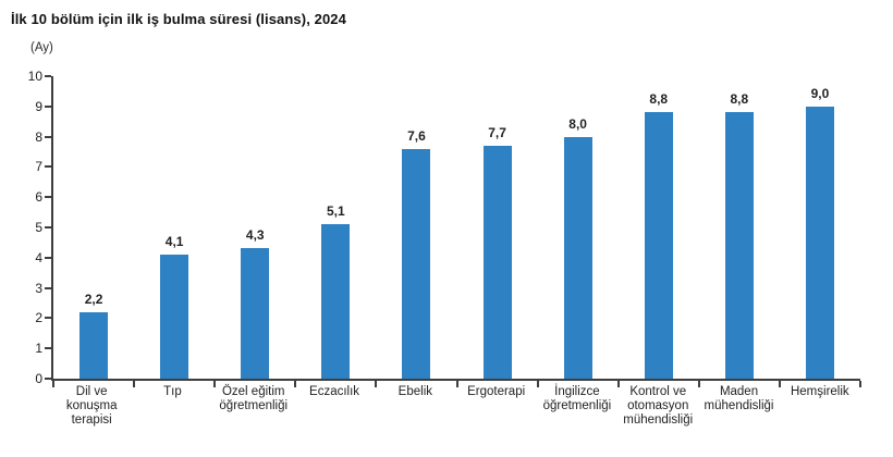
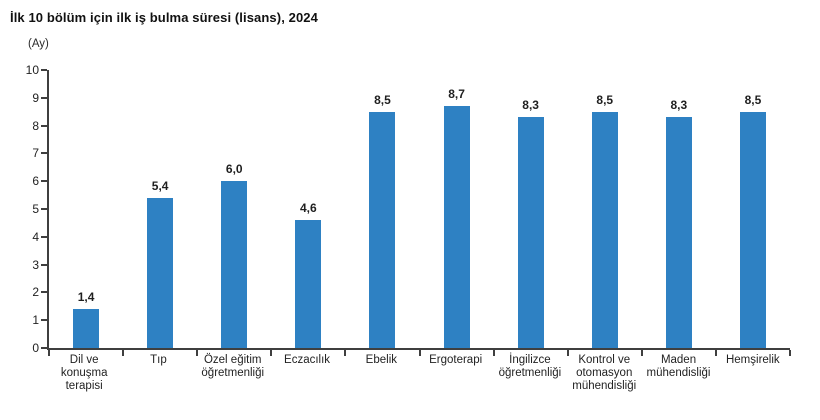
Dil ve konuşma terapisi: 2,2 -> 1,4
Tıp: 4,1 -> 5,4
Özel eğitim öğretmenliği: 4,3 -> 6,0
Eczacılık: 5,1 -> 4,6
Ebelik: 7,6 -> 8,5
Ergoterapi: 7,7 -> 8,7
İngilizce öğretmenliği: 8,0 -> 8,3
Kontrol ve otomasyon mühendisliği: 8,8 -> 8,5
Maden mühendisliği: 8,8 -> 8,3
Hemşirelik: 9,0 -> 8,5
